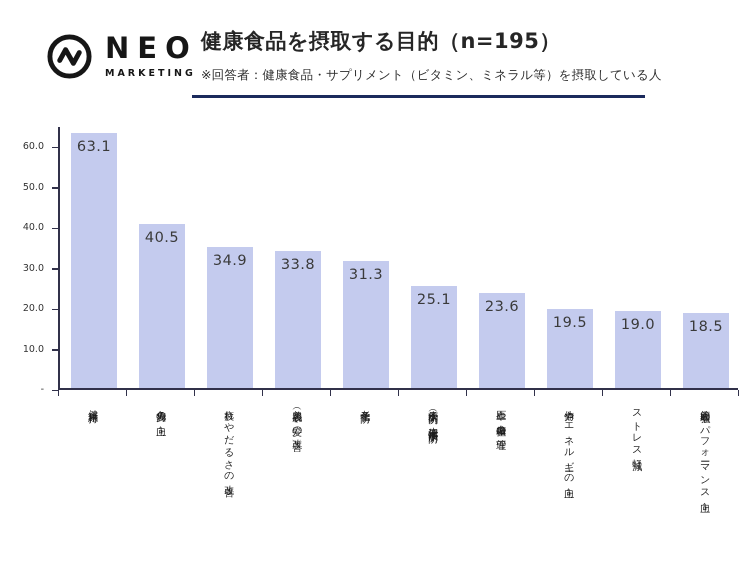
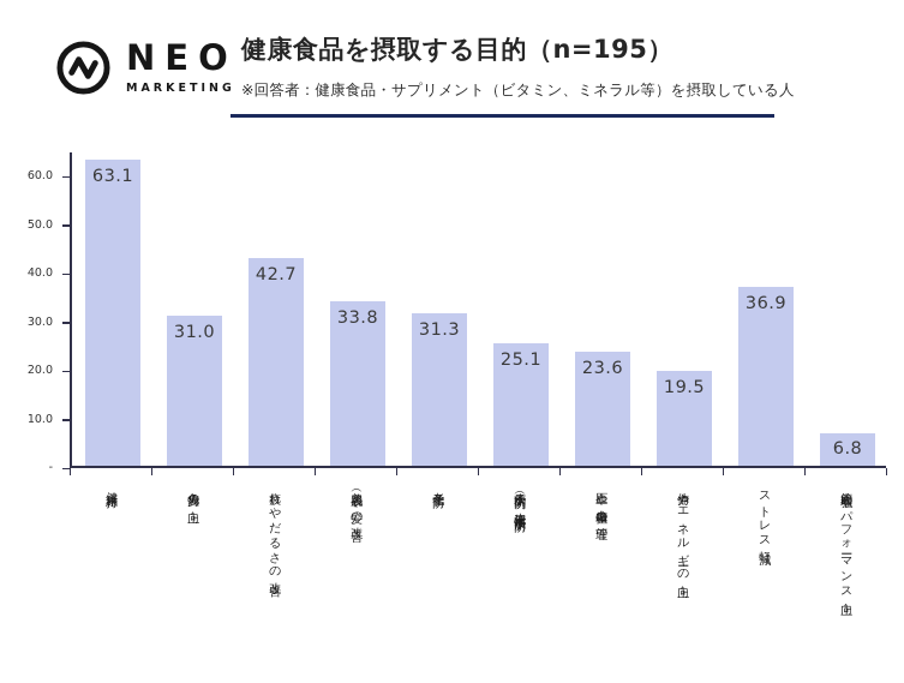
免疫力の向上: 40.5 -> 31.0
疲れやだるさの改善: 34.9 -> 42.7
ストレス軽減: 19.0 -> 36.9
筋肉増強やパフォーマンス向上: 18.5 -> 6.8
